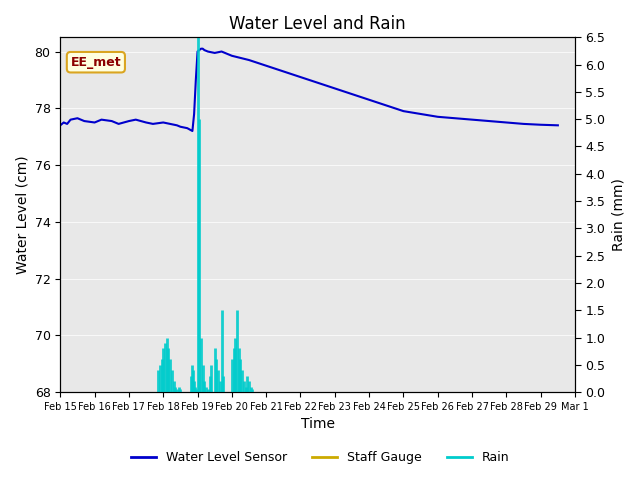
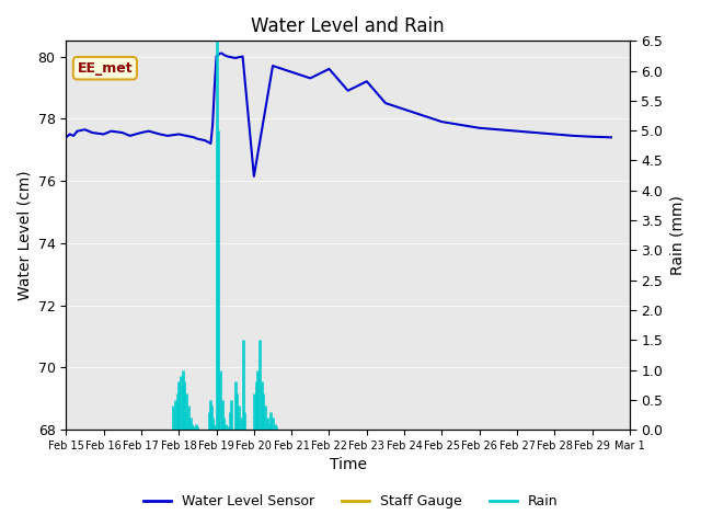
Feb 20: 79.85 -> 76.15
Feb 22: 79.10 -> 79.60
Feb 23: 78.70 -> 79.20
